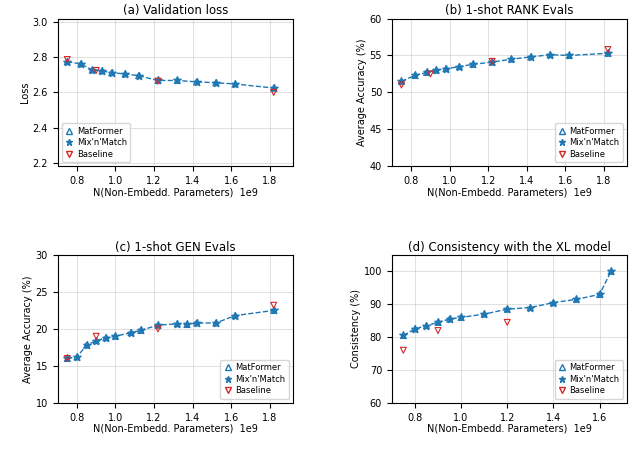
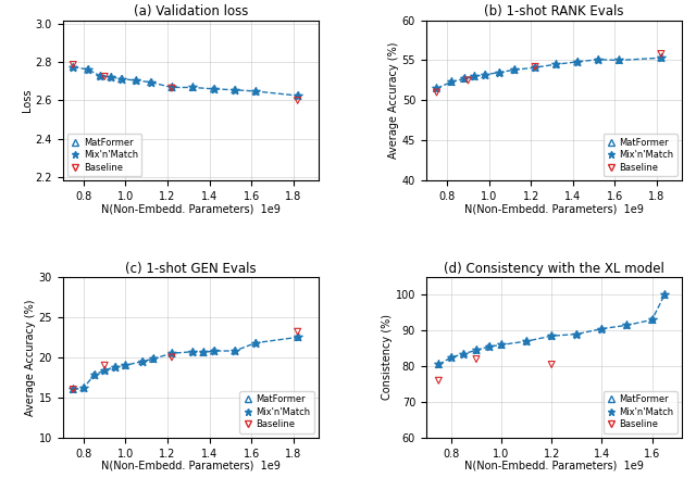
(d) Consistency with the XL model/Baseline/1.2: 84.5 -> 80.5
